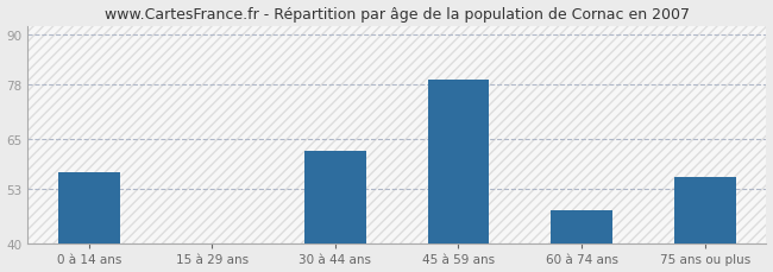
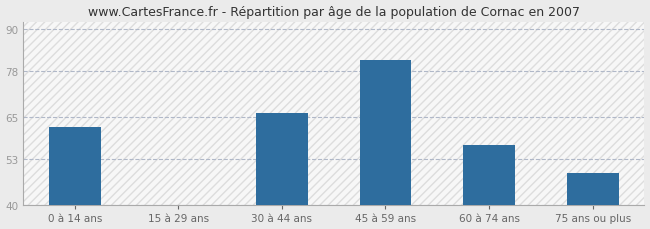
0 à 14 ans: 57 -> 62
30 à 44 ans: 62 -> 66
45 à 59 ans: 79 -> 81
60 à 74 ans: 48 -> 57
75 ans ou plus: 56 -> 49
